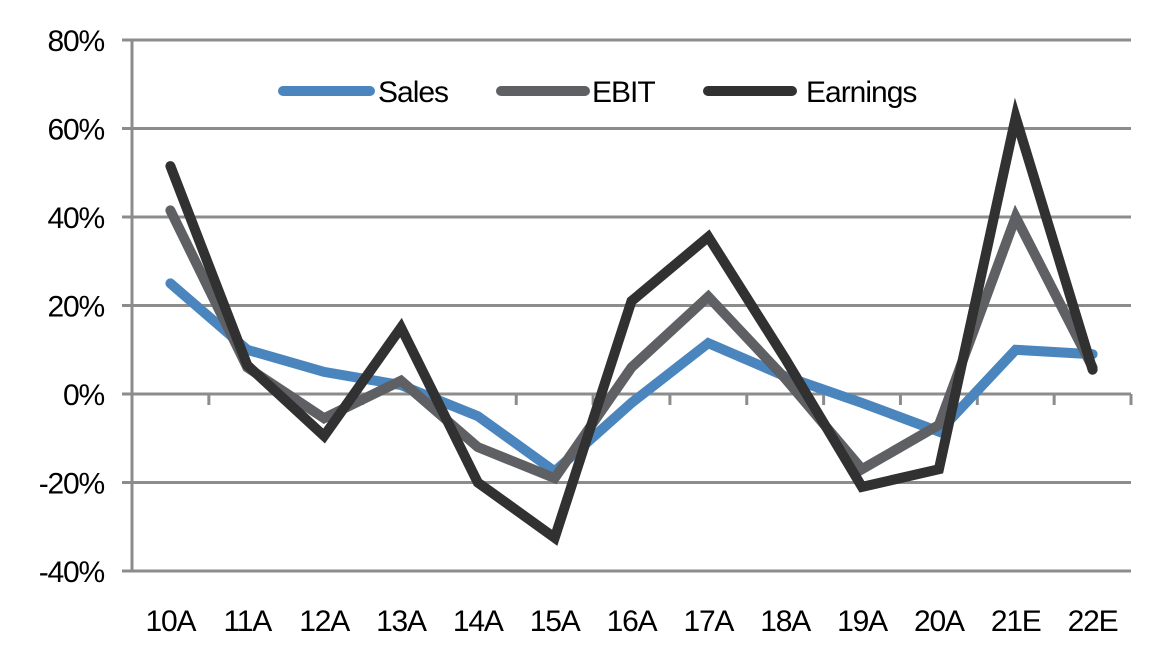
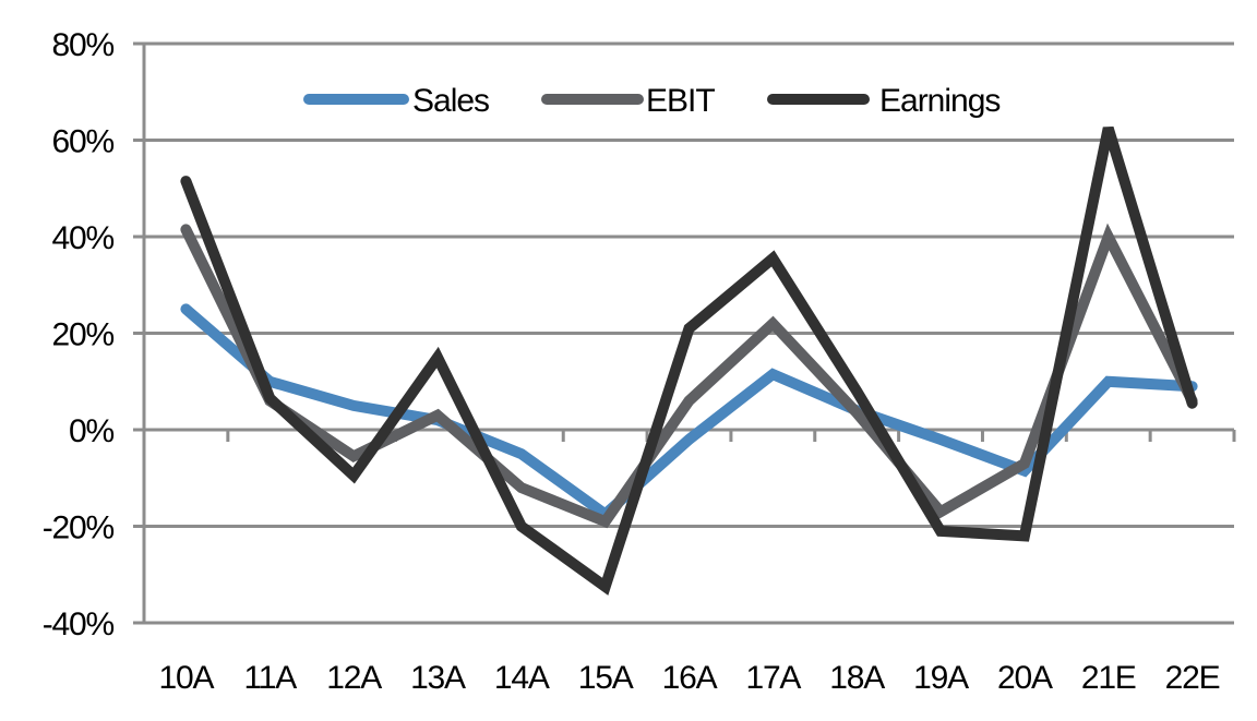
Earnings/20A: -17% -> -22%
